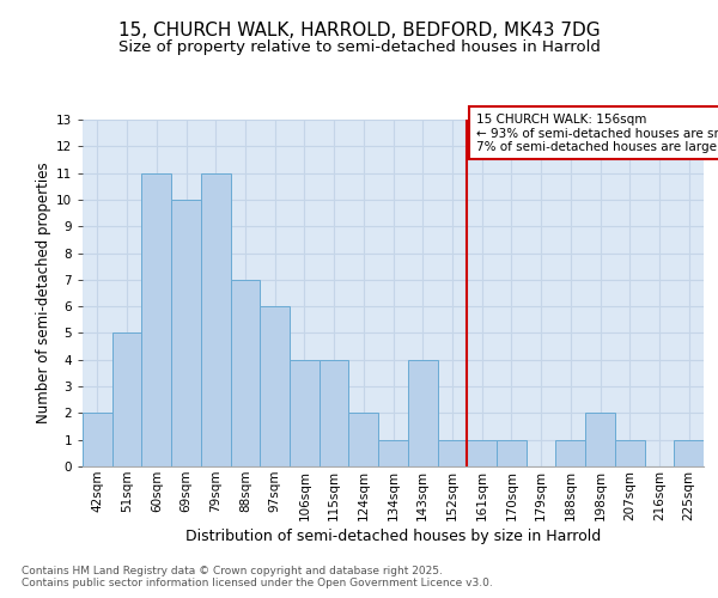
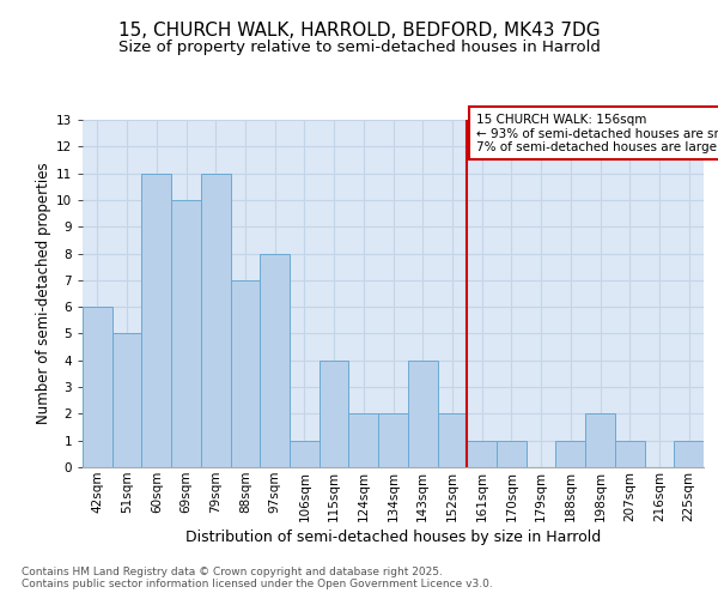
42sqm: 2 -> 6
97sqm: 6 -> 8
106sqm: 4 -> 1
134sqm: 1 -> 2
152sqm: 1 -> 2
